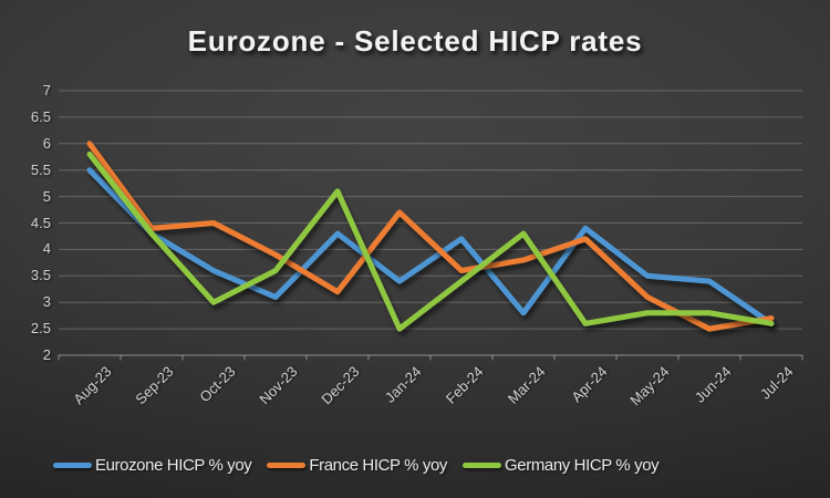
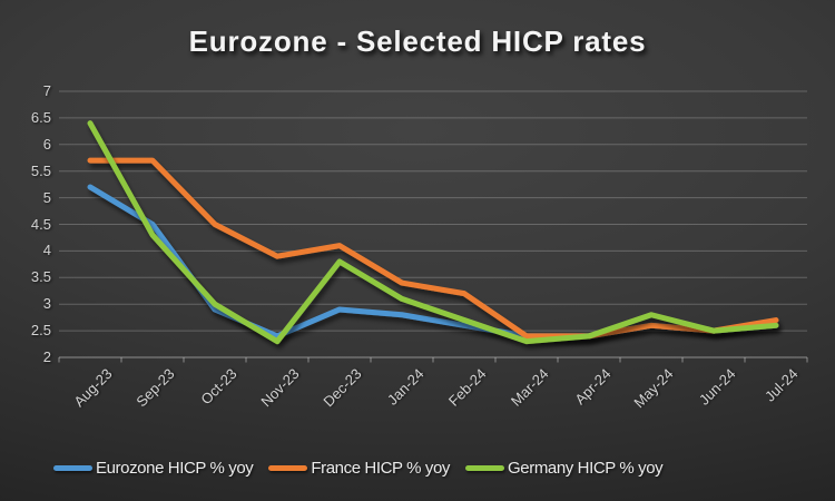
Eurozone HICP % yoy/Aug-23: 5.5 -> 5.2
France HICP % yoy/Aug-23: 6.0 -> 5.7
Germany HICP % yoy/Aug-23: 5.8 -> 6.4
Eurozone HICP % yoy/Sep-23: 4.3 -> 4.5
France HICP % yoy/Sep-23: 4.4 -> 5.7
Eurozone HICP % yoy/Oct-23: 3.6 -> 2.9
Eurozone HICP % yoy/Nov-23: 3.1 -> 2.4
Germany HICP % yoy/Nov-23: 3.6 -> 2.3
Eurozone HICP % yoy/Dec-23: 4.3 -> 2.9
France HICP % yoy/Dec-23: 3.2 -> 4.1
Germany HICP % yoy/Dec-23: 5.1 -> 3.8
Eurozone HICP % yoy/Jan-24: 3.4 -> 2.8
France HICP % yoy/Jan-24: 4.7 -> 3.4
Germany HICP % yoy/Jan-24: 2.5 -> 3.1
Eurozone HICP % yoy/Feb-24: 4.2 -> 2.6
France HICP % yoy/Feb-24: 3.6 -> 3.2
Germany HICP % yoy/Feb-24: 3.4 -> 2.7
Eurozone HICP % yoy/Mar-24: 2.8 -> 2.4
France HICP % yoy/Mar-24: 3.8 -> 2.4
Germany HICP % yoy/Mar-24: 4.3 -> 2.3
Eurozone HICP % yoy/Apr-24: 4.4 -> 2.4
France HICP % yoy/Apr-24: 4.2 -> 2.4
Germany HICP % yoy/Apr-24: 2.6 -> 2.4
Eurozone HICP % yoy/May-24: 3.5 -> 2.6
France HICP % yoy/May-24: 3.1 -> 2.6
Eurozone HICP % yoy/Jun-24: 3.4 -> 2.5
Germany HICP % yoy/Jun-24: 2.8 -> 2.5
